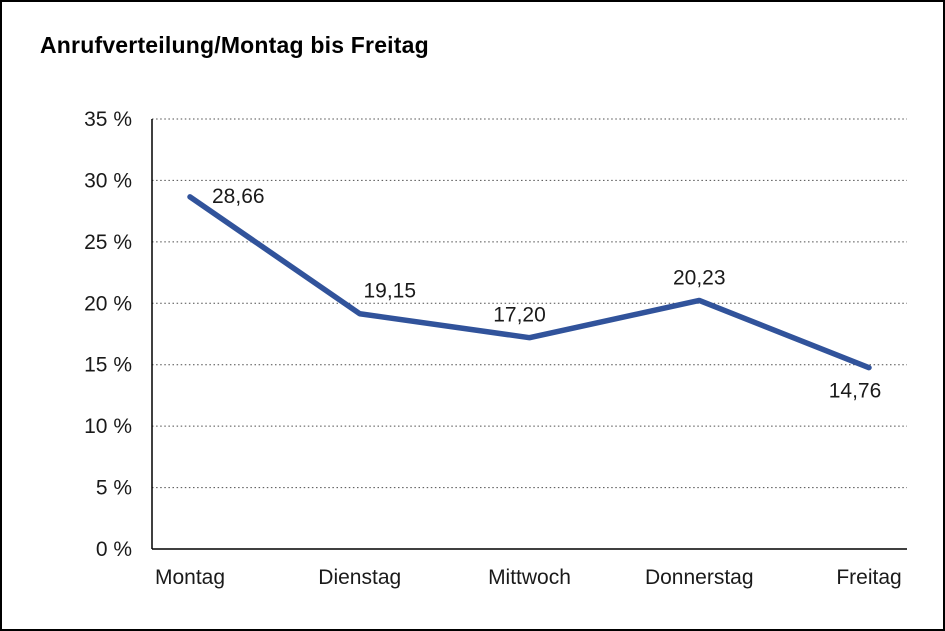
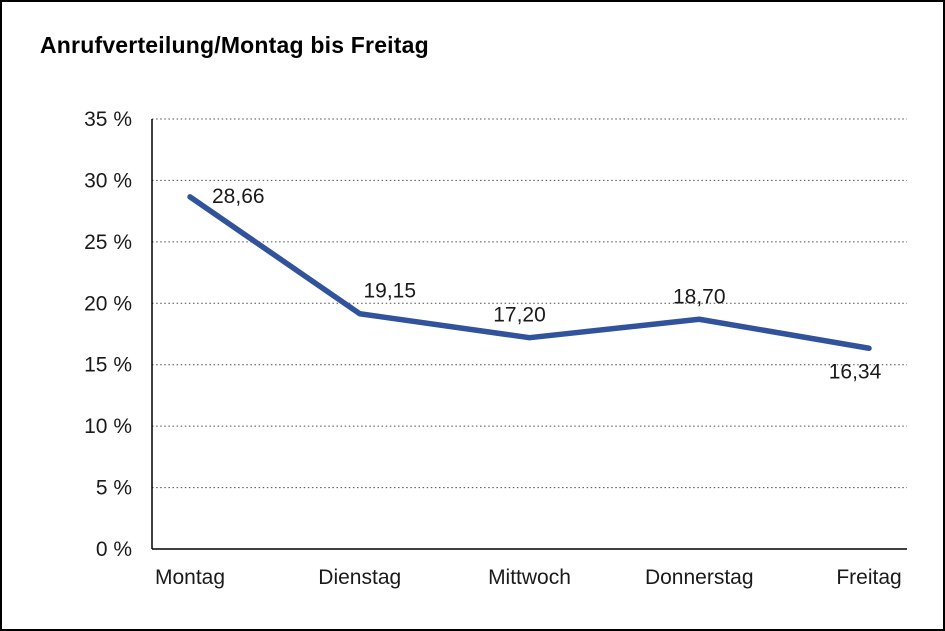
Donnerstag: 20,23 -> 18,70
Freitag: 14,76 -> 16,34
